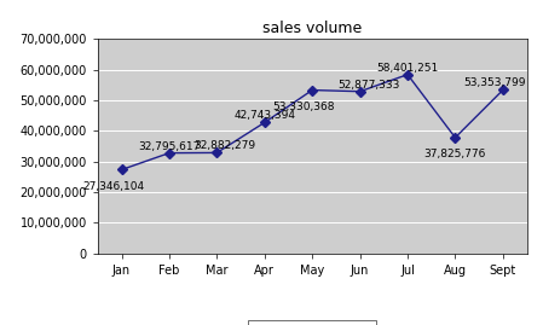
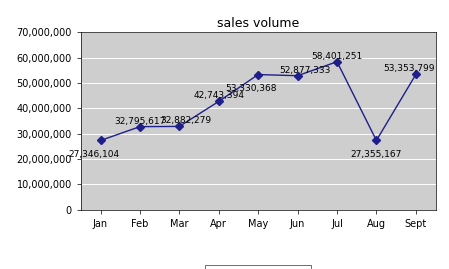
Aug: 37,825,776 -> 27,355,167
